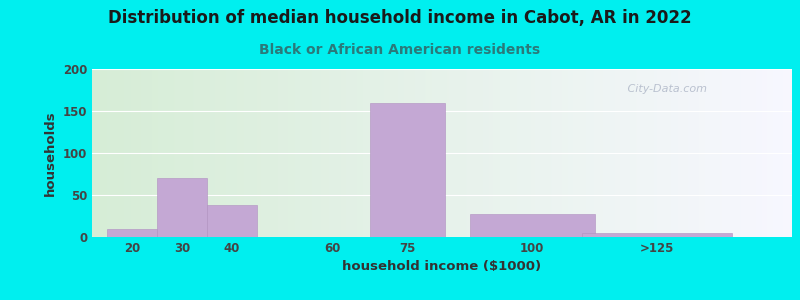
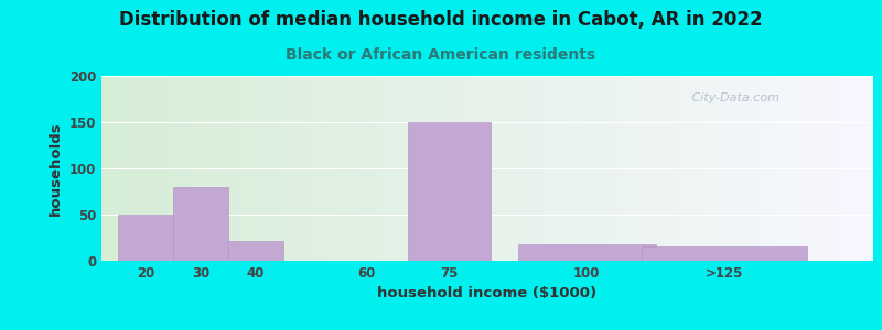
20: 10 -> 50
30: 70 -> 80
40: 38 -> 22
75: 160 -> 150
100: 27 -> 18
>125: 5 -> 16
